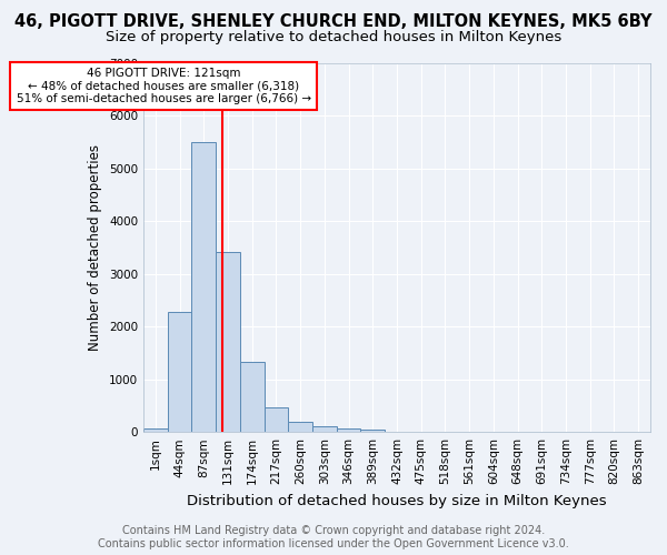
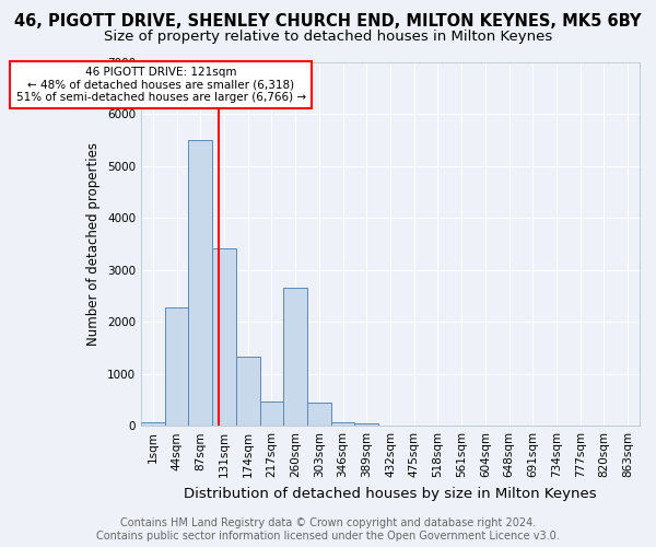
260sqm: 190 -> 2650
303sqm: 110 -> 450
